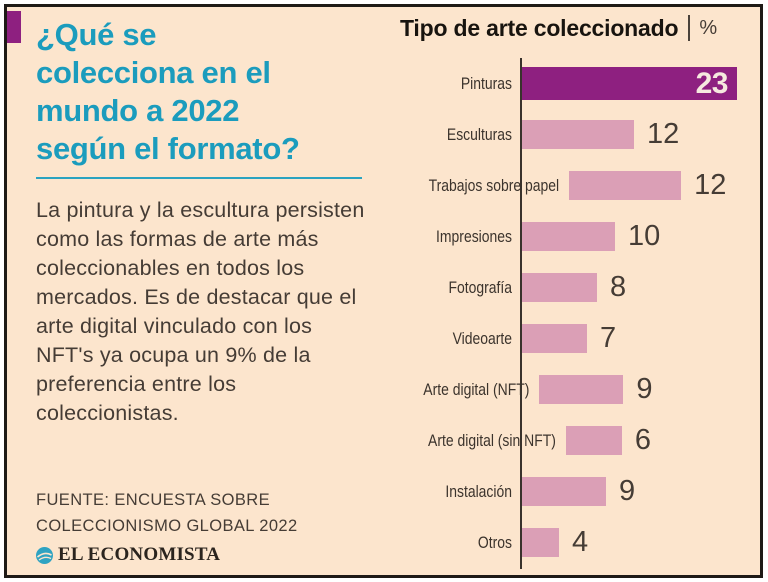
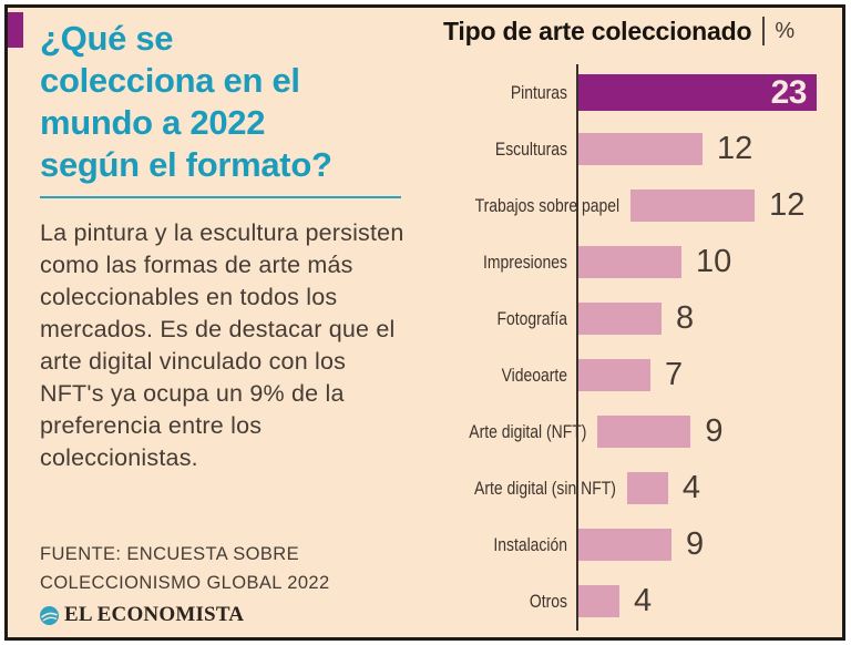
Arte digital (sin NFT): 6 -> 4
